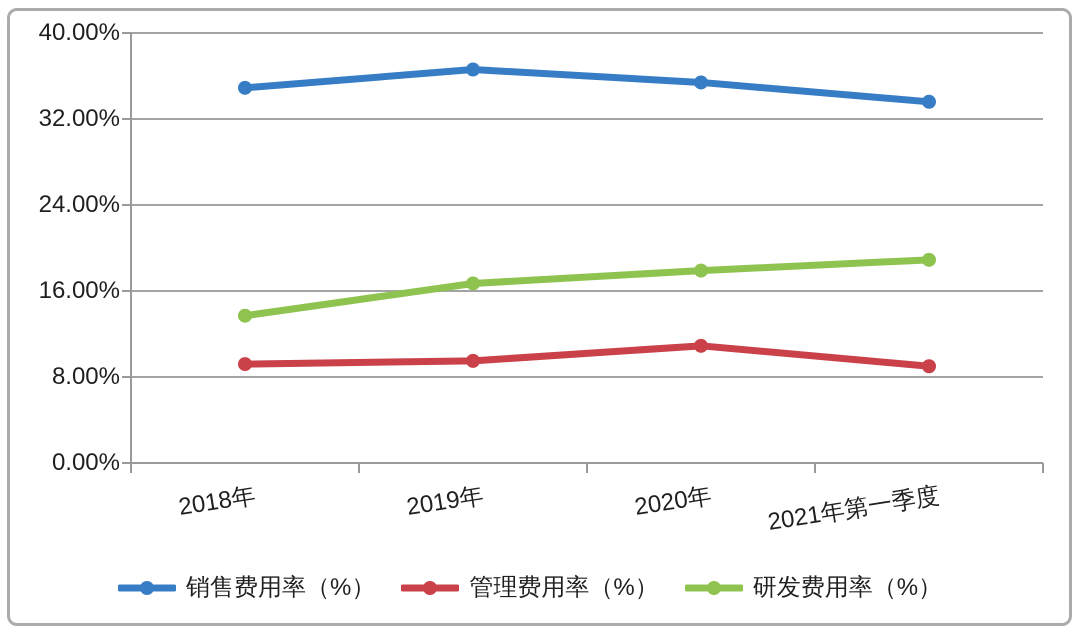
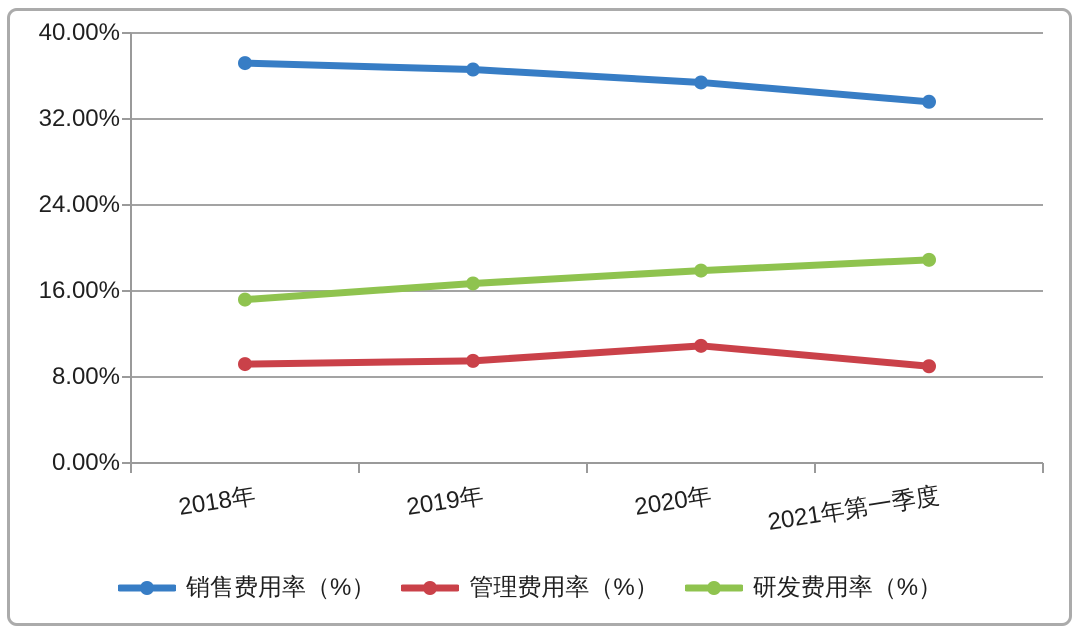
销售费用率（%）/2018年: 34.9% -> 37.2%
研发费用率（%）/2018年: 13.7% -> 15.2%
